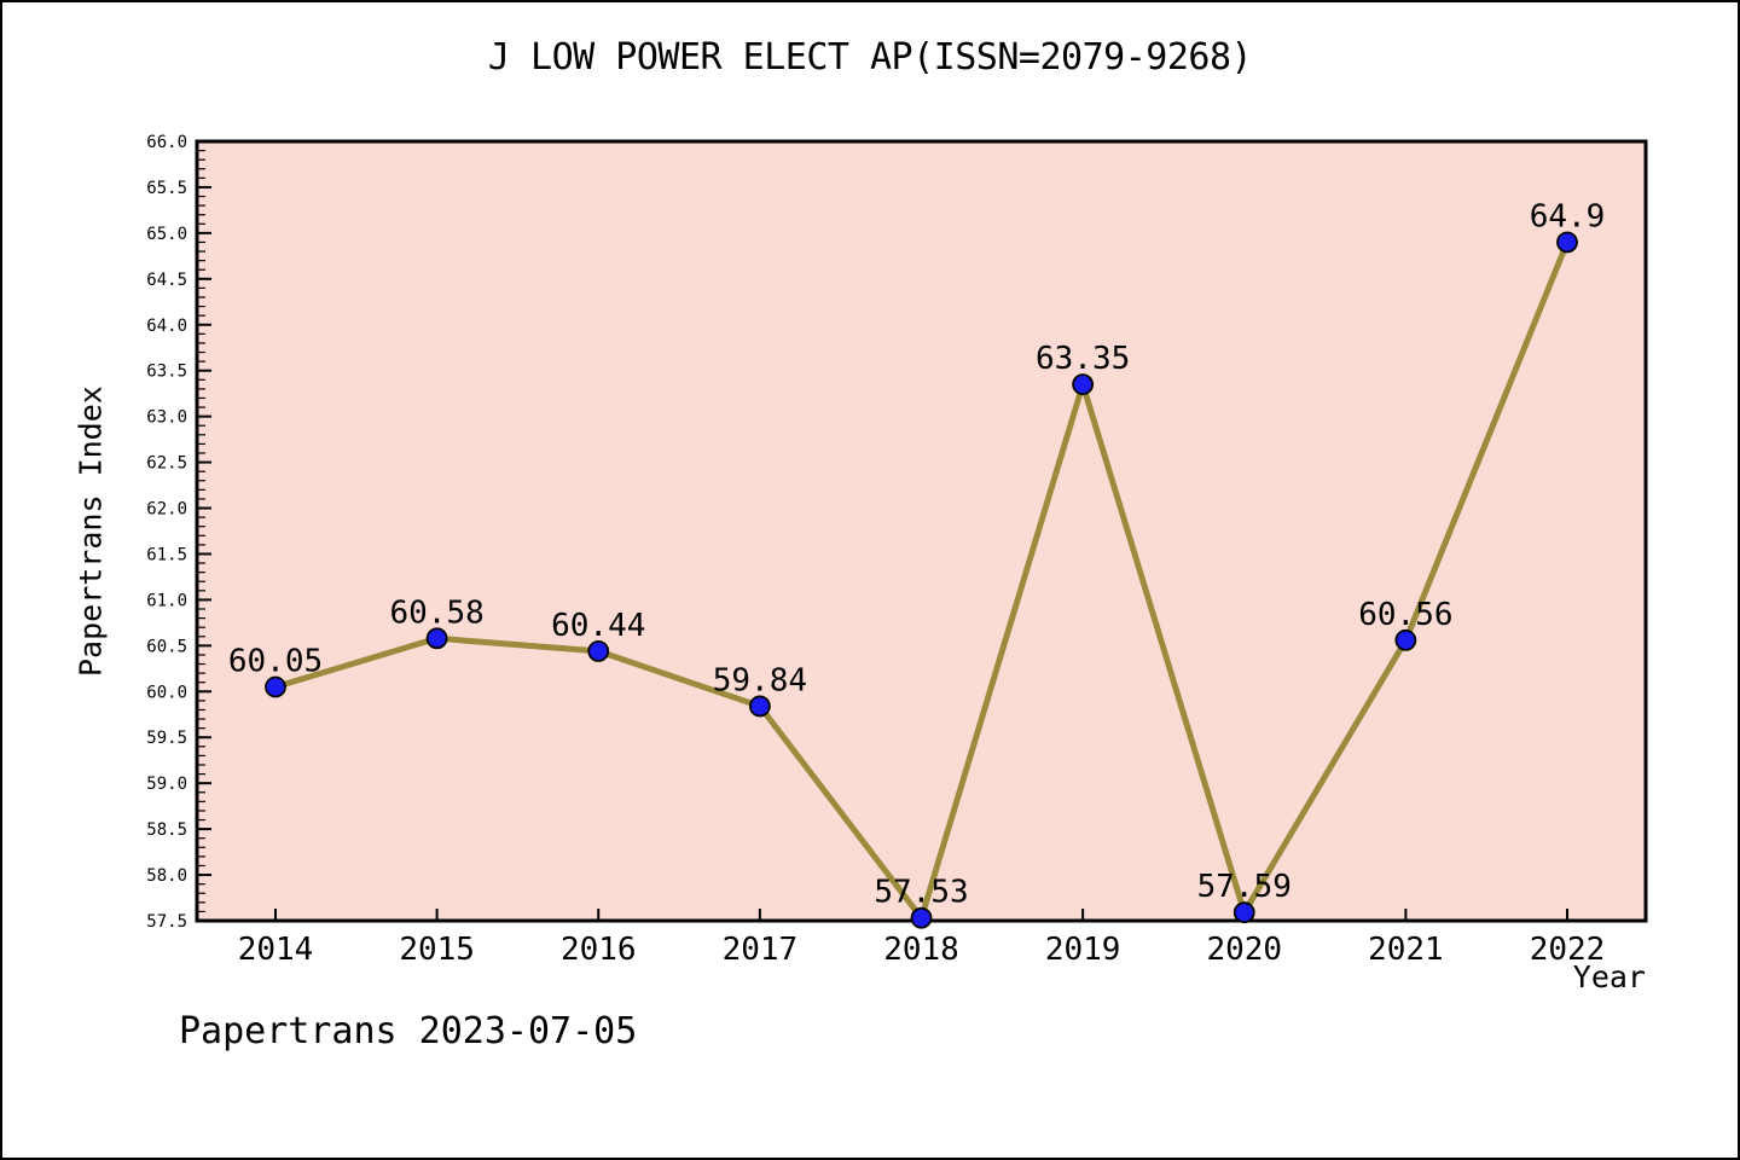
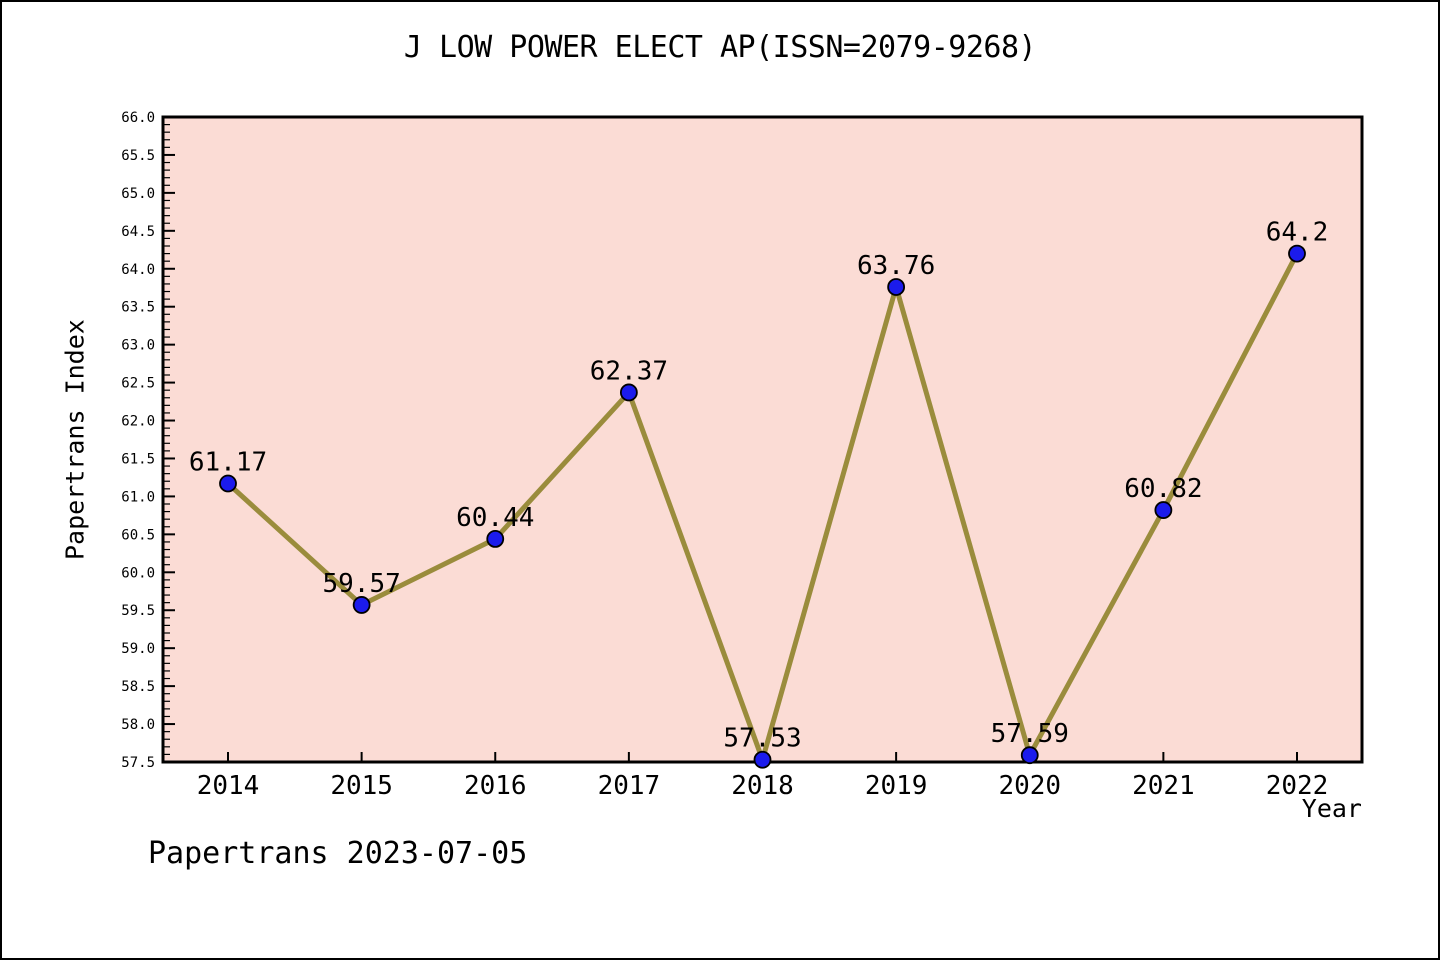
2014: 60.05 -> 61.17
2015: 60.58 -> 59.57
2017: 59.84 -> 62.37
2019: 63.35 -> 63.76
2021: 60.56 -> 60.82
2022: 64.9 -> 64.2
